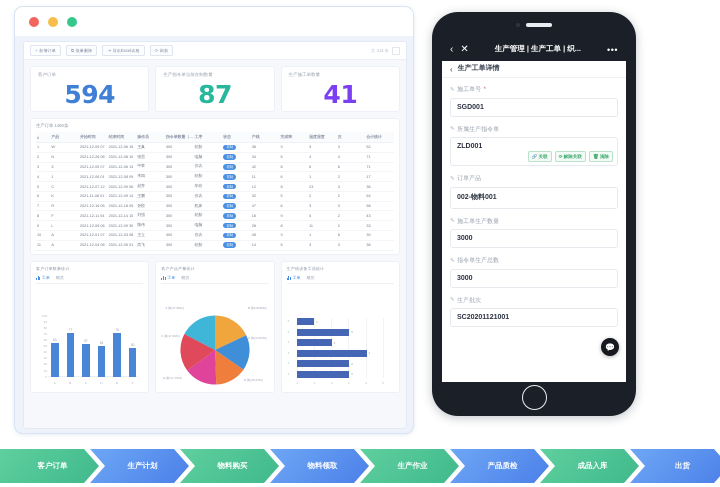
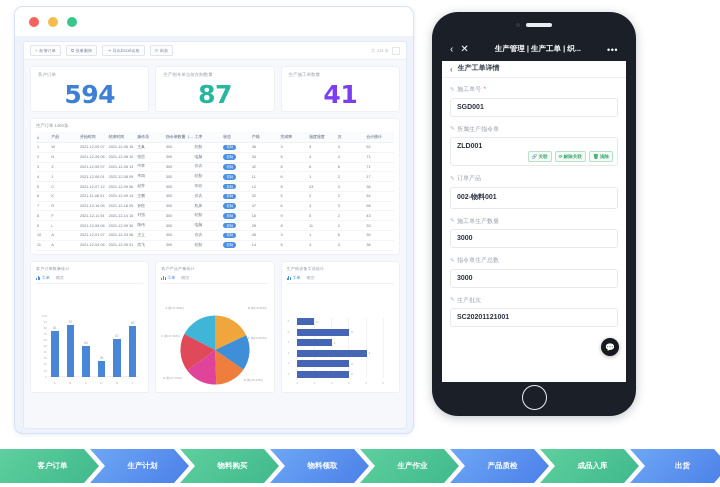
客户订单数量统计/A: 60 -> 81
客户订单数量统计/B: 77 -> 92
客户订单数量统计/C: 57 -> 54
客户订单数量统计/D: 54 -> 28
客户订单数量统计/E: 78 -> 67
客户订单数量统计/F: 50 -> 89
